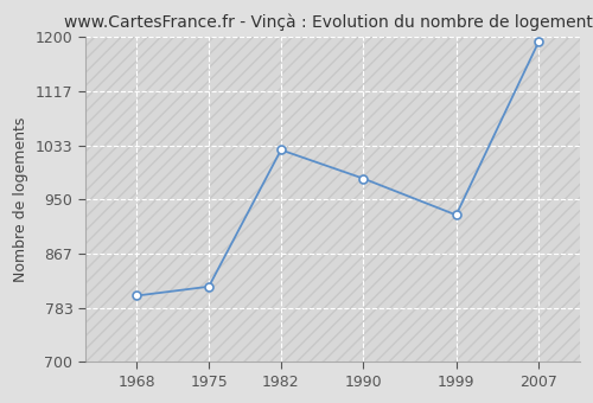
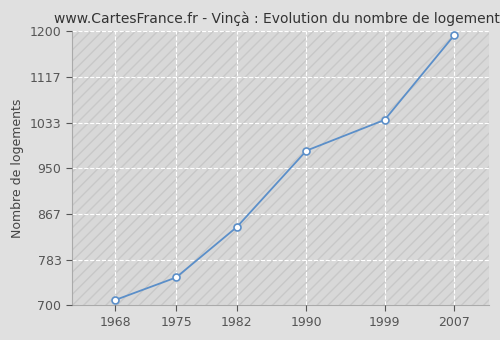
1968: 802 -> 710
1975: 816 -> 751
1982: 1026 -> 843
1999: 926 -> 1038
